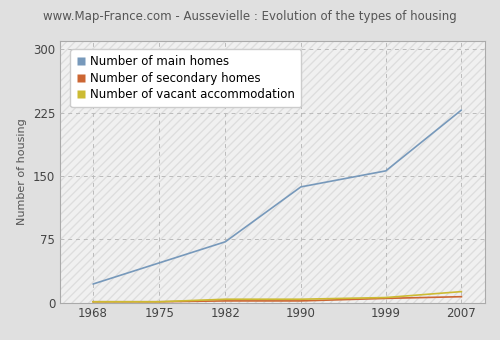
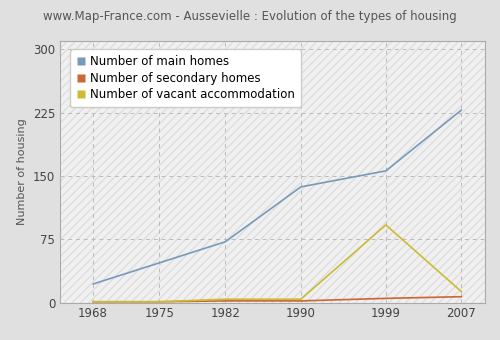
Number of vacant accommodation/1999: 6 -> 92
